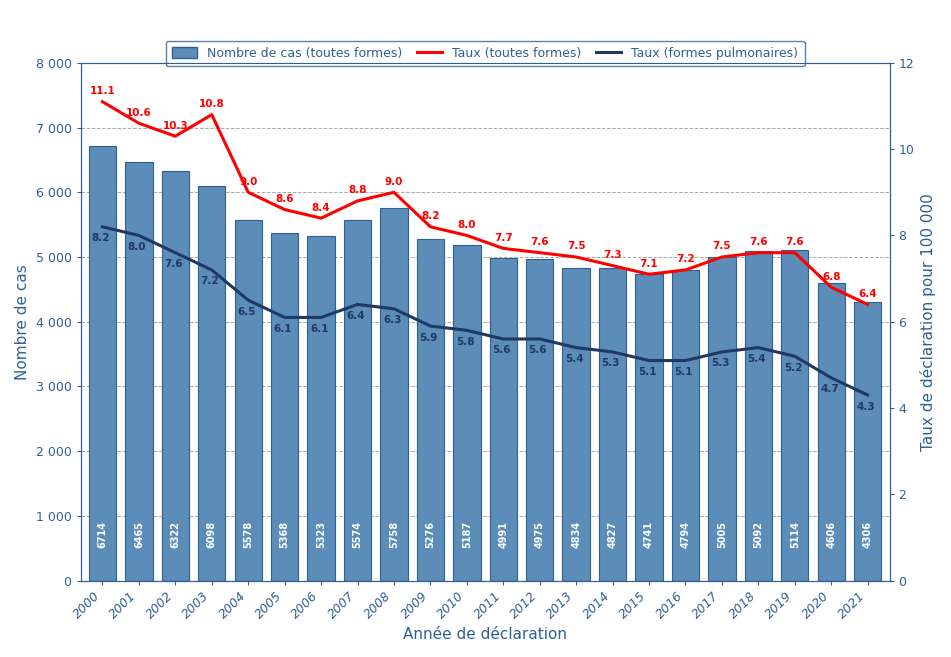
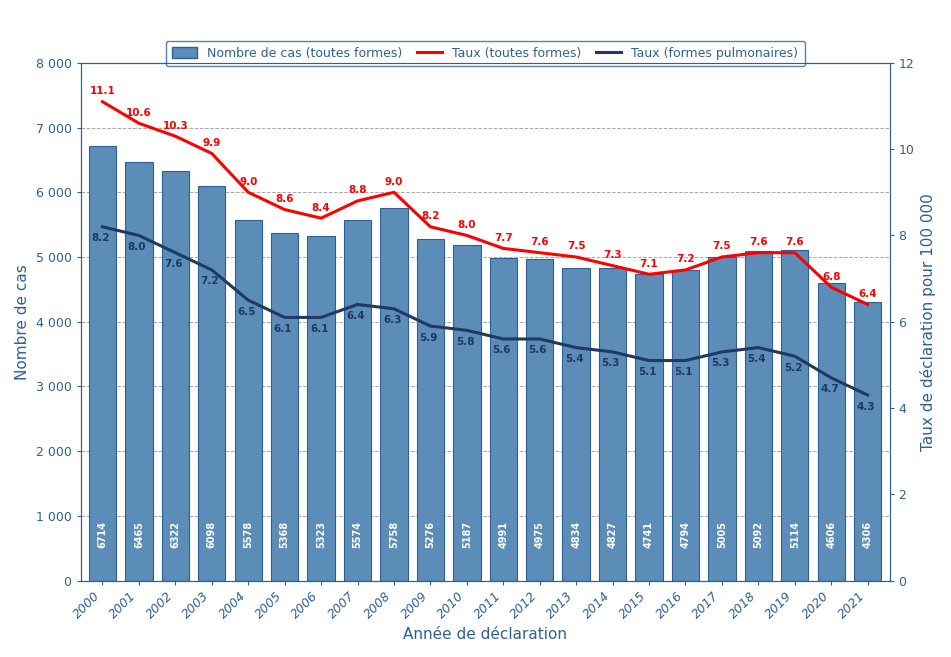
Taux (toutes formes)/2003: 10.8 -> 9.9
